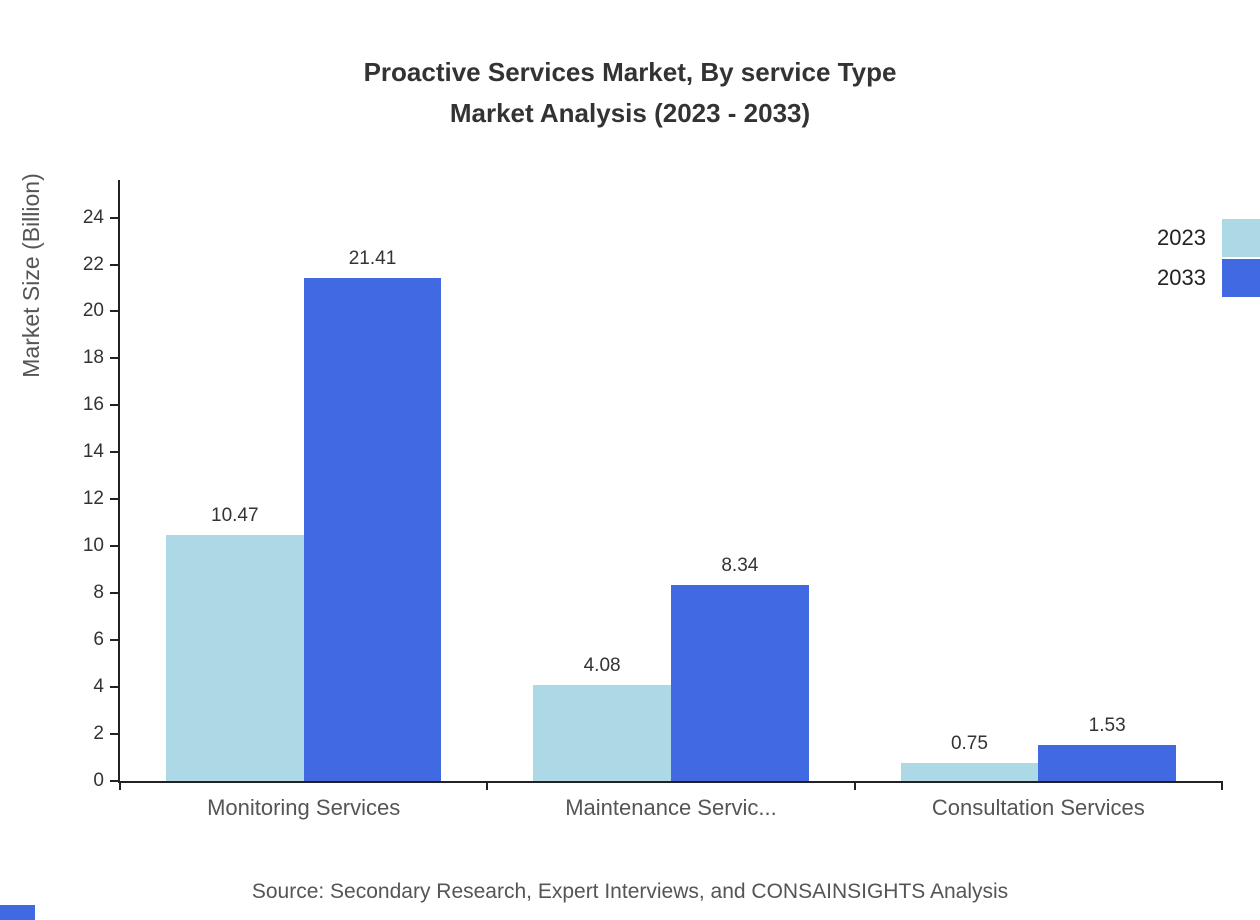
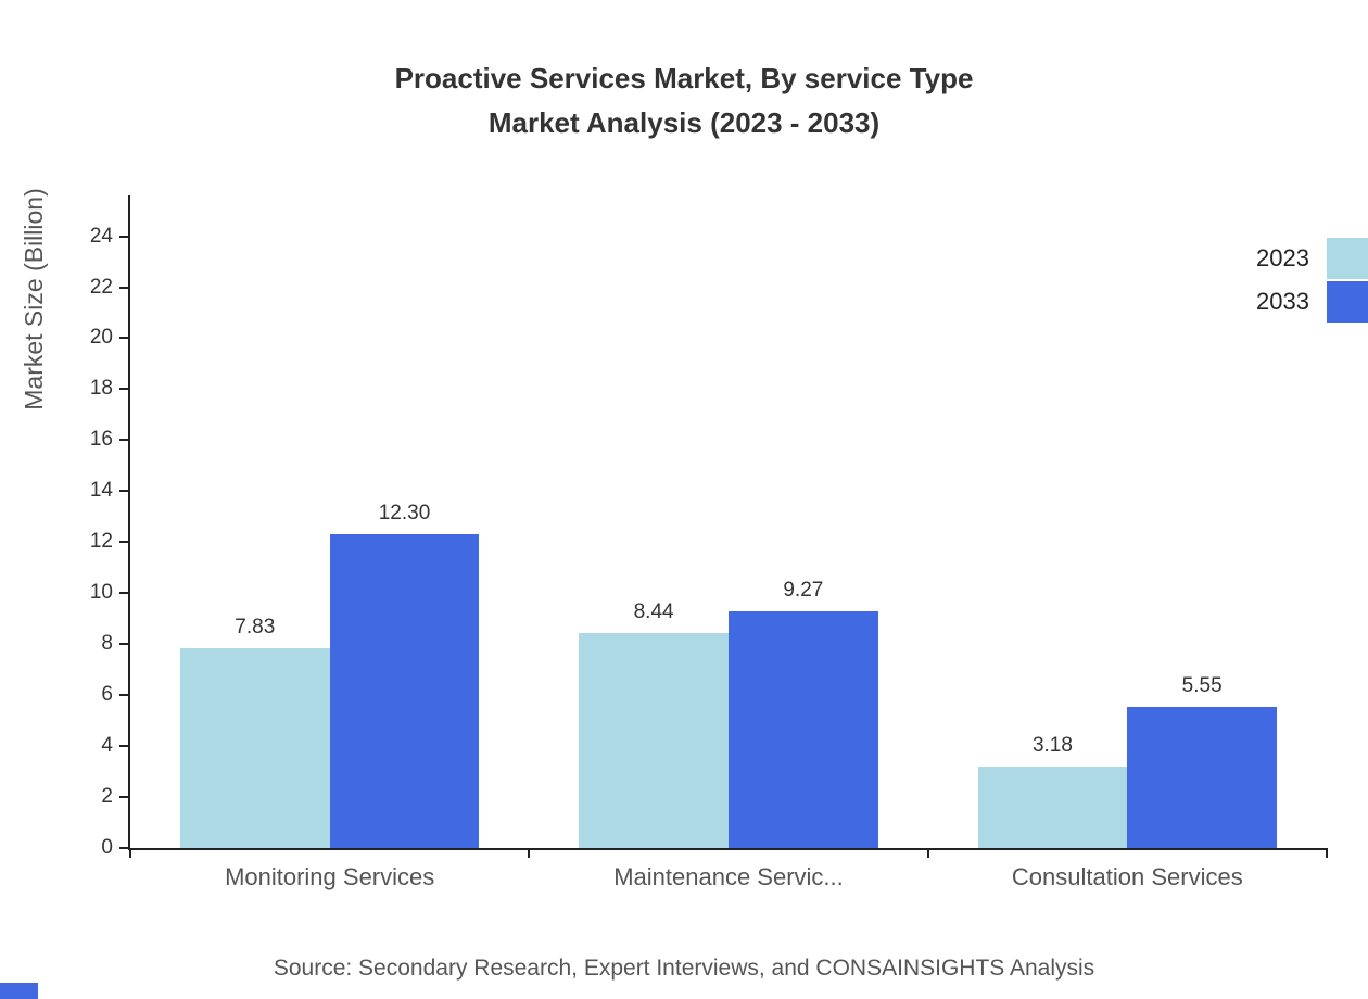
2023/Monitoring Services: 10.47 -> 7.83
2033/Monitoring Services: 21.41 -> 12.30
2023/Maintenance Servic...: 4.08 -> 8.44
2033/Maintenance Servic...: 8.34 -> 9.27
2023/Consultation Services: 0.75 -> 3.18
2033/Consultation Services: 1.53 -> 5.55
